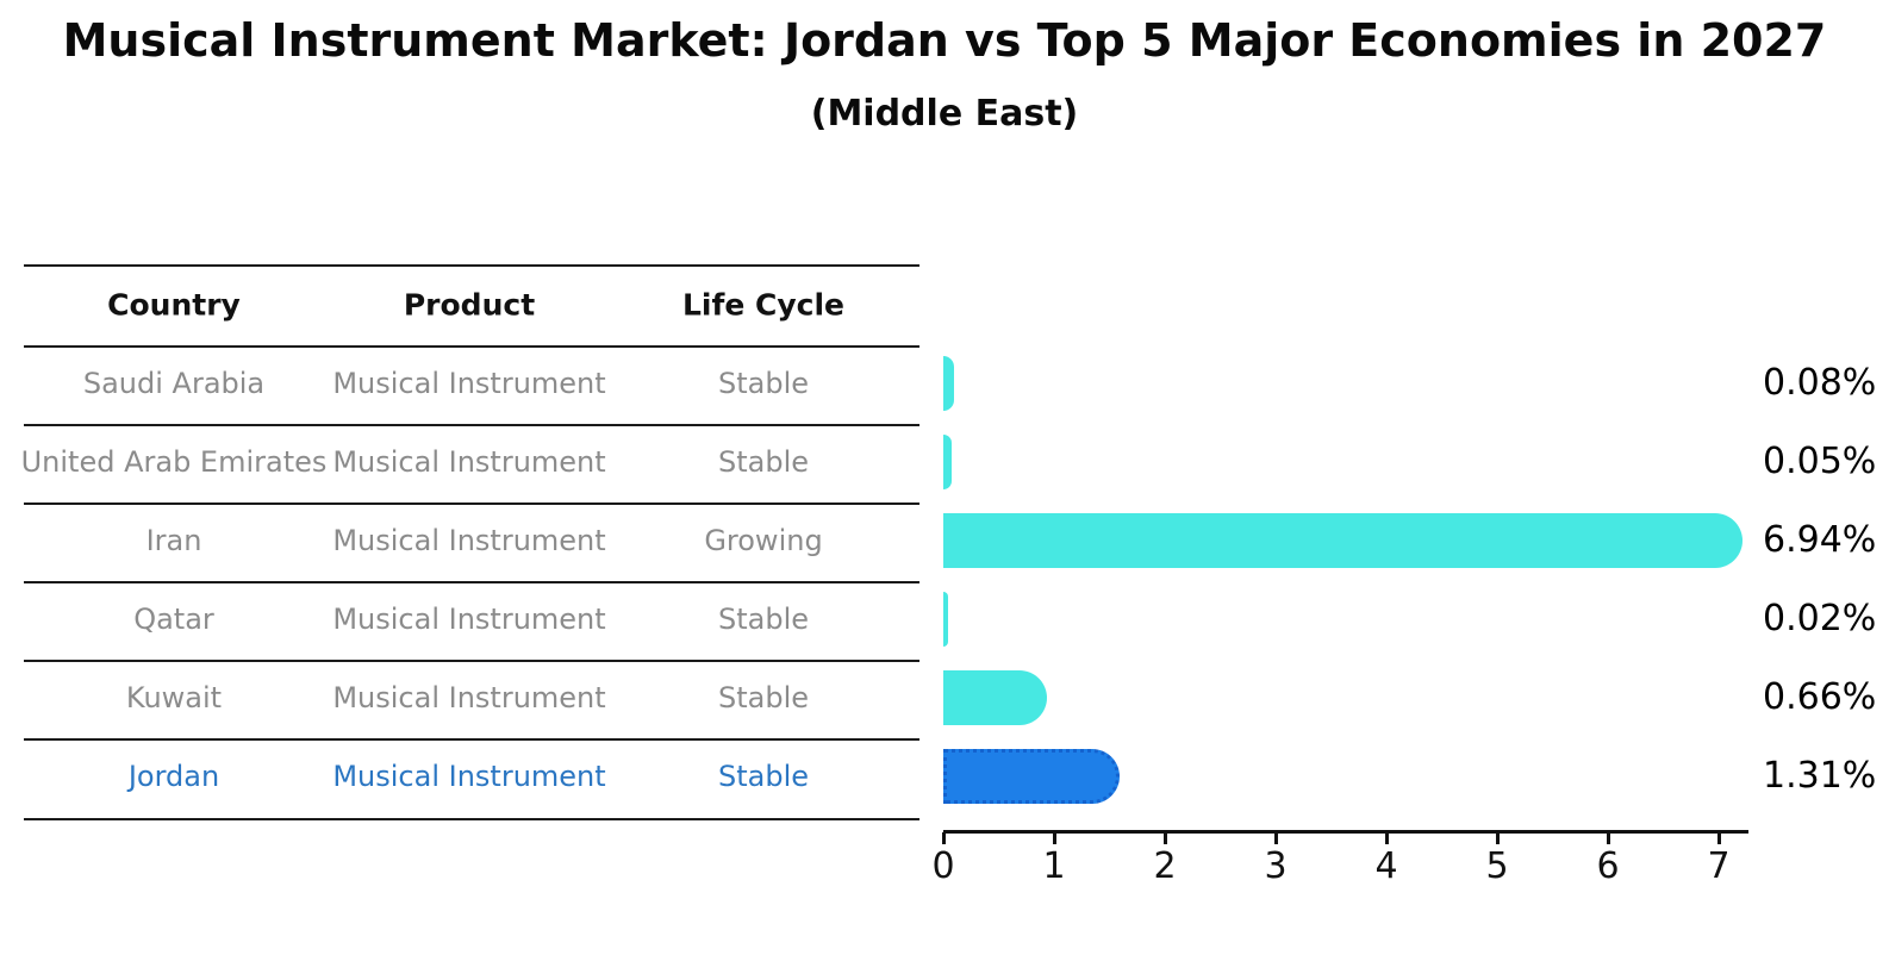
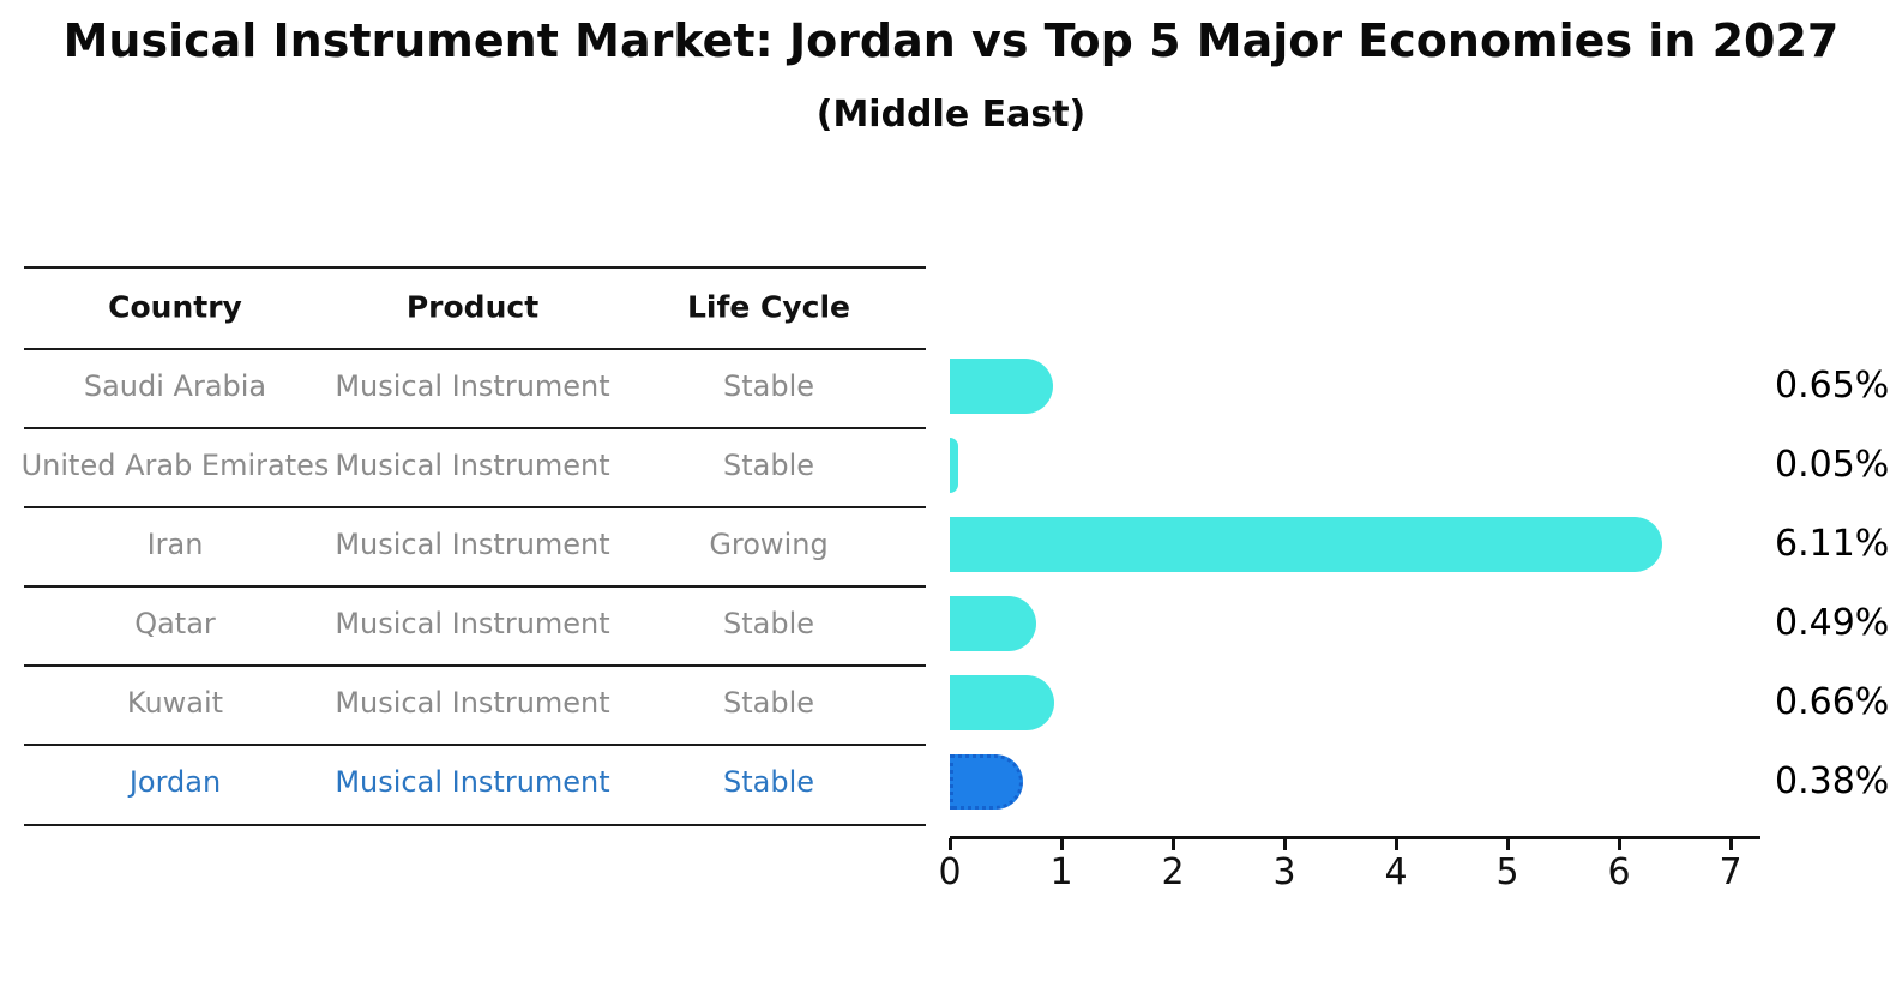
Saudi Arabia: 0.08% -> 0.65%
Iran: 6.94% -> 6.11%
Qatar: 0.02% -> 0.49%
Jordan: 1.31% -> 0.38%
